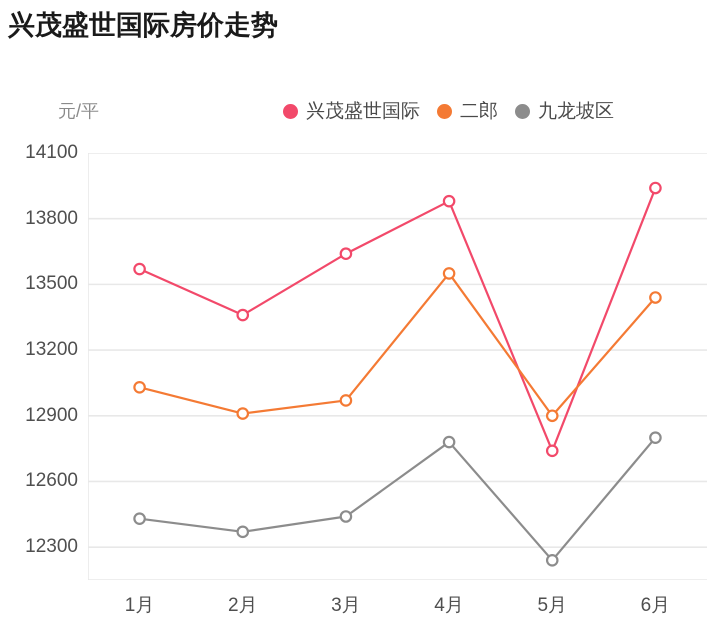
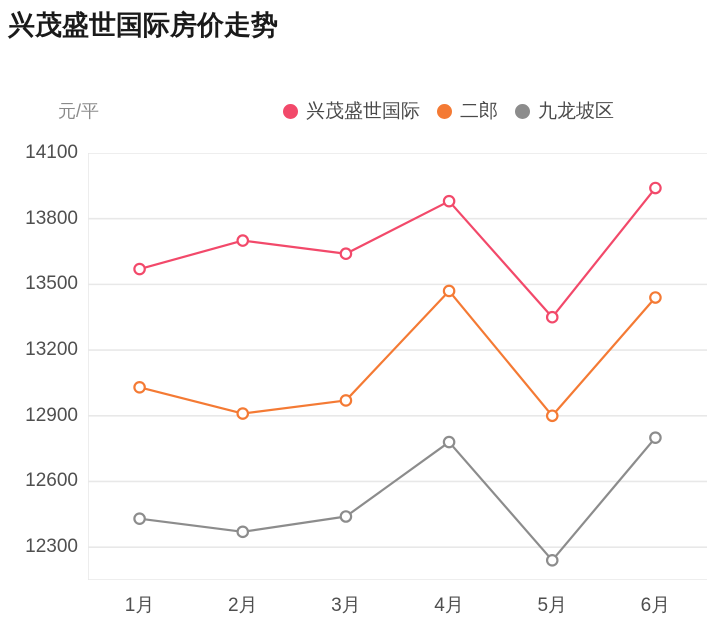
兴茂盛世国际/2月: 13360 -> 13700
二郎/4月: 13550 -> 13470
兴茂盛世国际/5月: 12740 -> 13350
